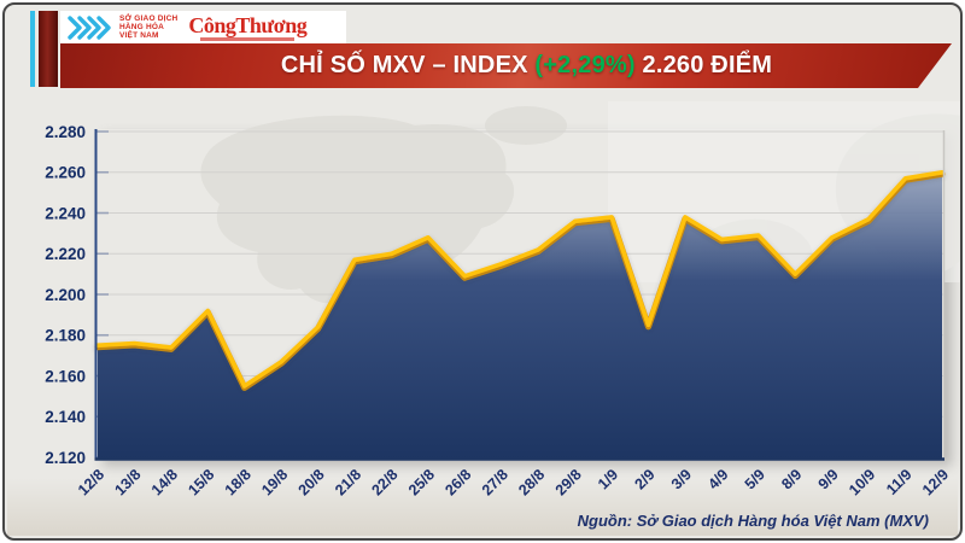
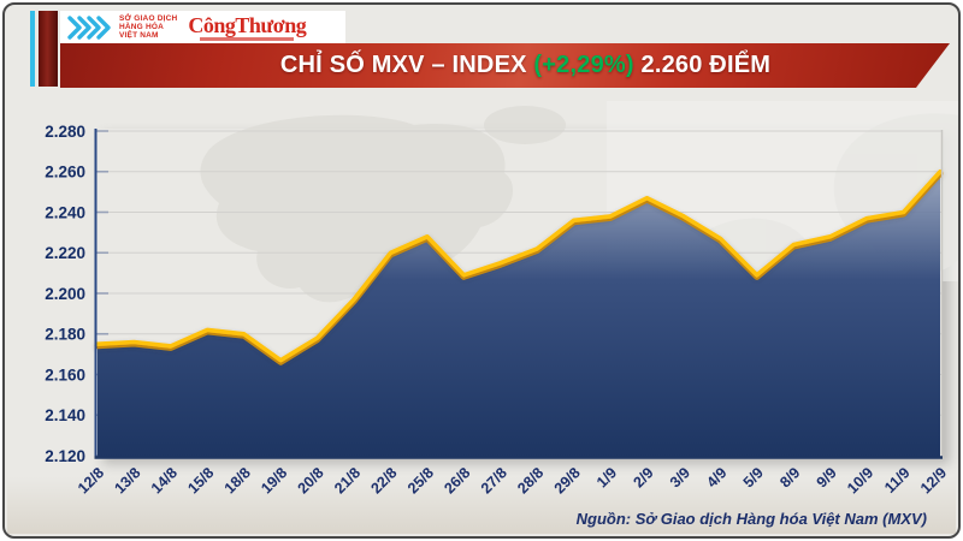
15/8: 2192 -> 2182
18/8: 2155 -> 2180
20/8: 2184 -> 2178
21/8: 2217 -> 2197
2/9: 2185 -> 2247
5/9: 2229 -> 2209
8/9: 2210 -> 2224
11/9: 2257 -> 2240
